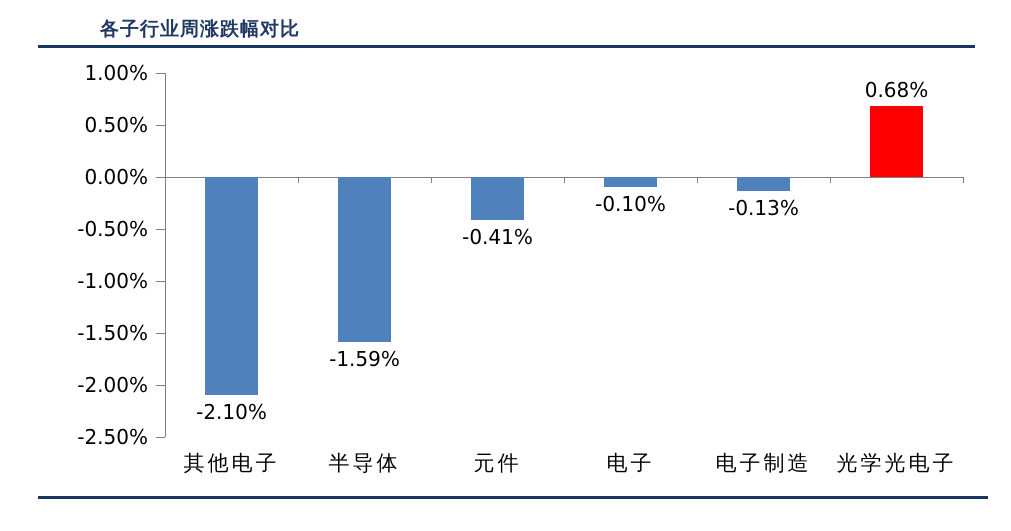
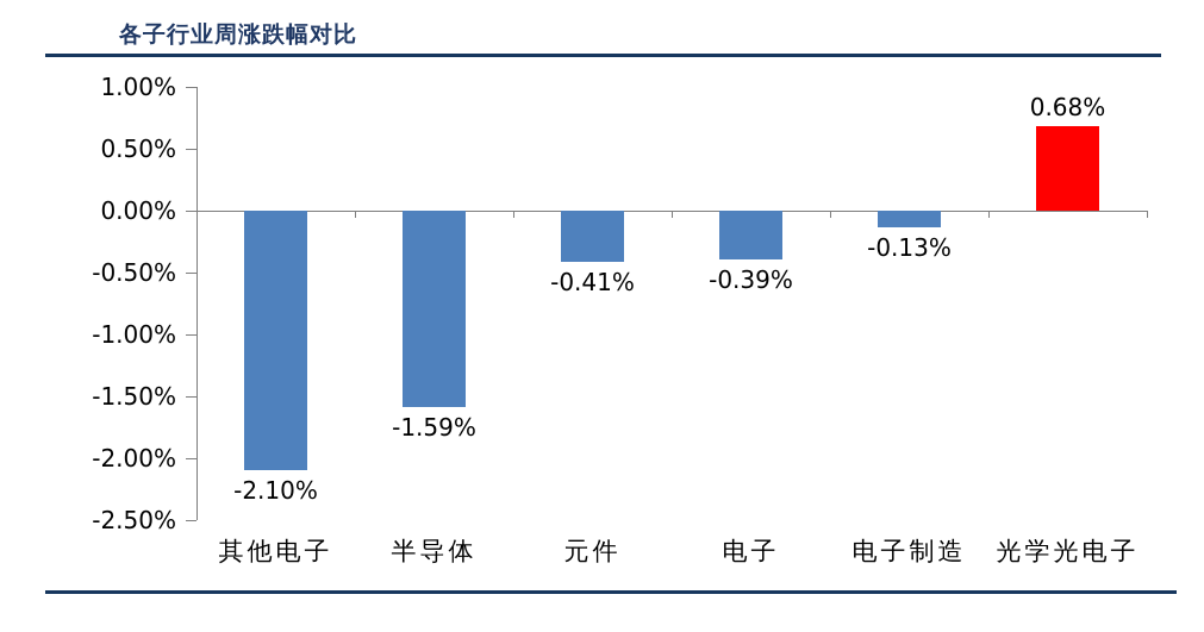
电子: -0.10% -> -0.39%
